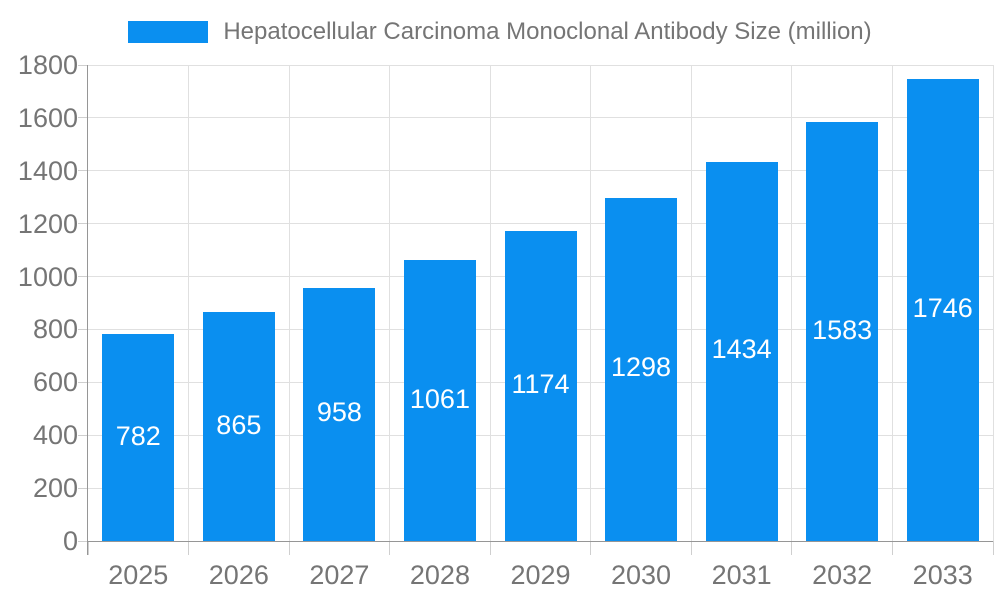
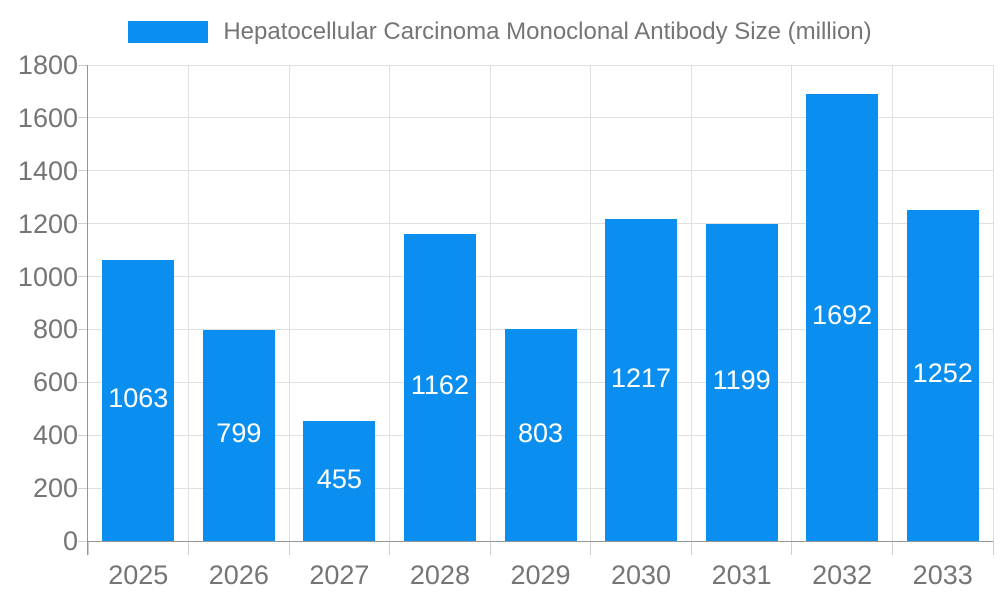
2025: 782 -> 1063
2026: 865 -> 799
2027: 958 -> 455
2028: 1061 -> 1162
2029: 1174 -> 803
2030: 1298 -> 1217
2031: 1434 -> 1199
2032: 1583 -> 1692
2033: 1746 -> 1252
